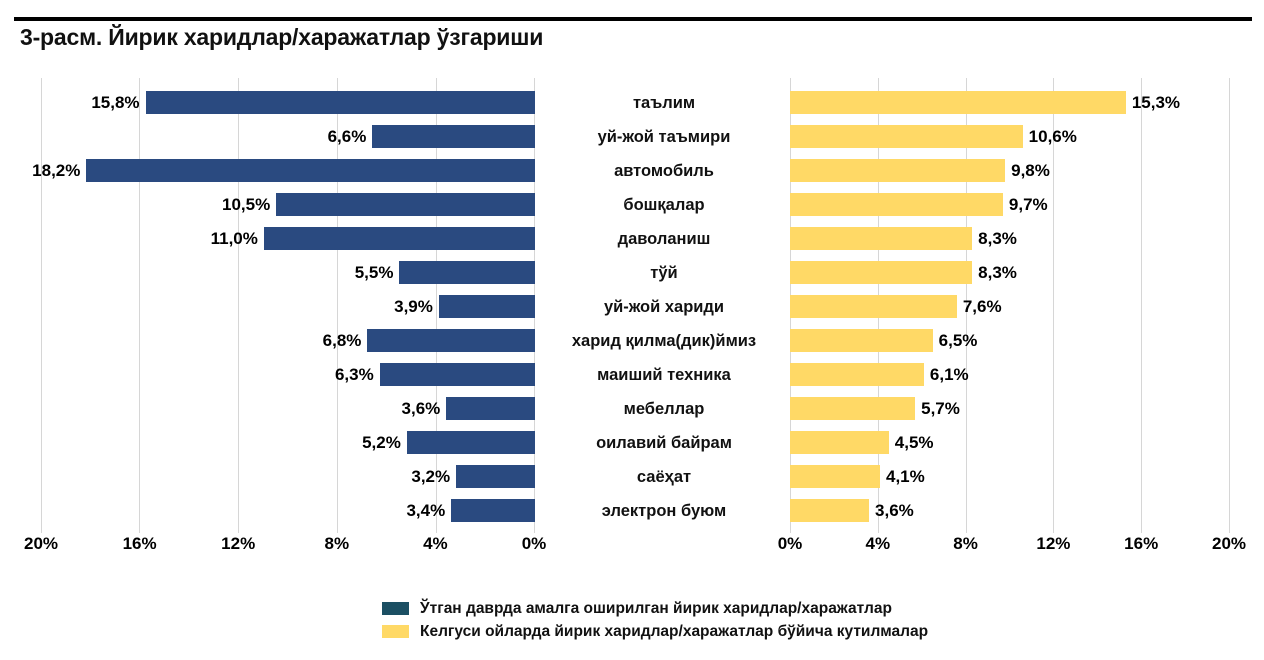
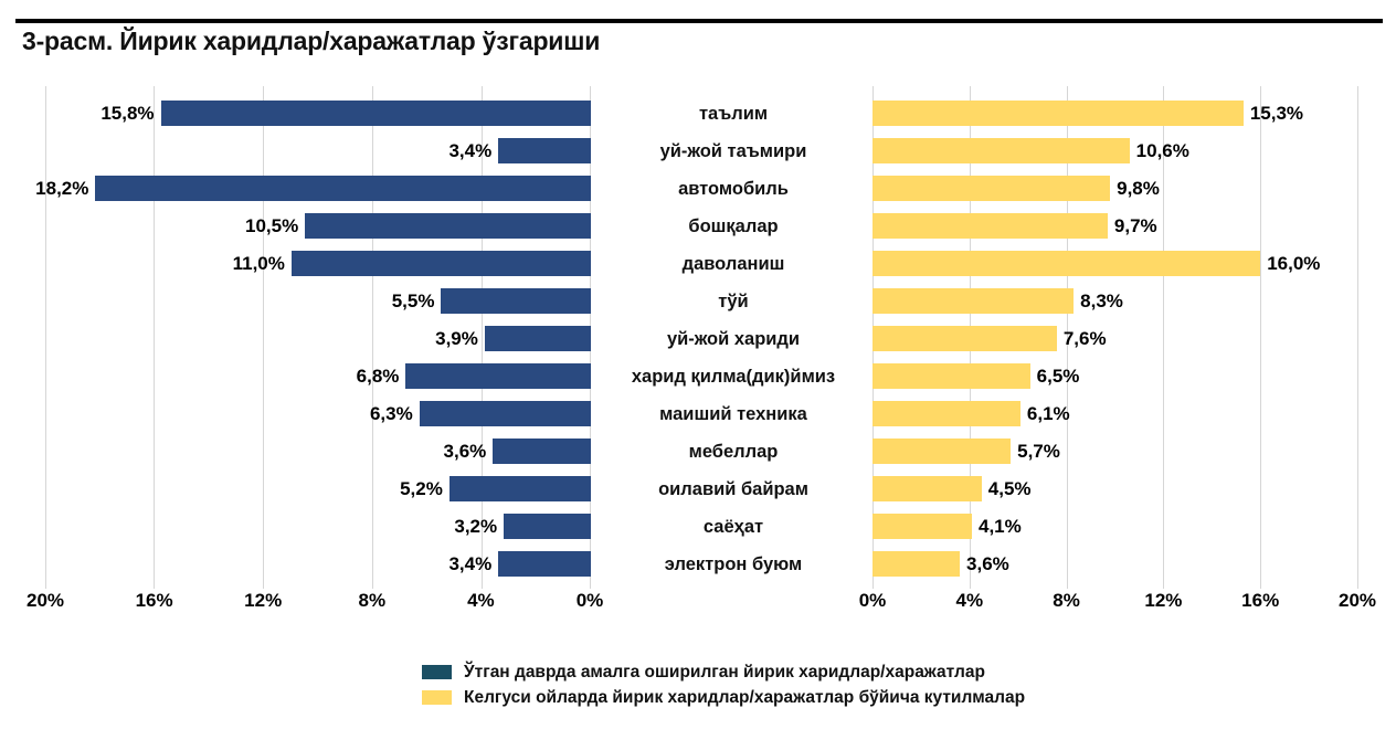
Ўтган даврда амалга оширилган йирик харидлар/харажатлар/уй-жой таъмири: 6,6% -> 3,4%
Келгуси ойларда йирик харидлар/харажатлар бўйича кутилмалар/даволаниш: 8,3% -> 16,0%
